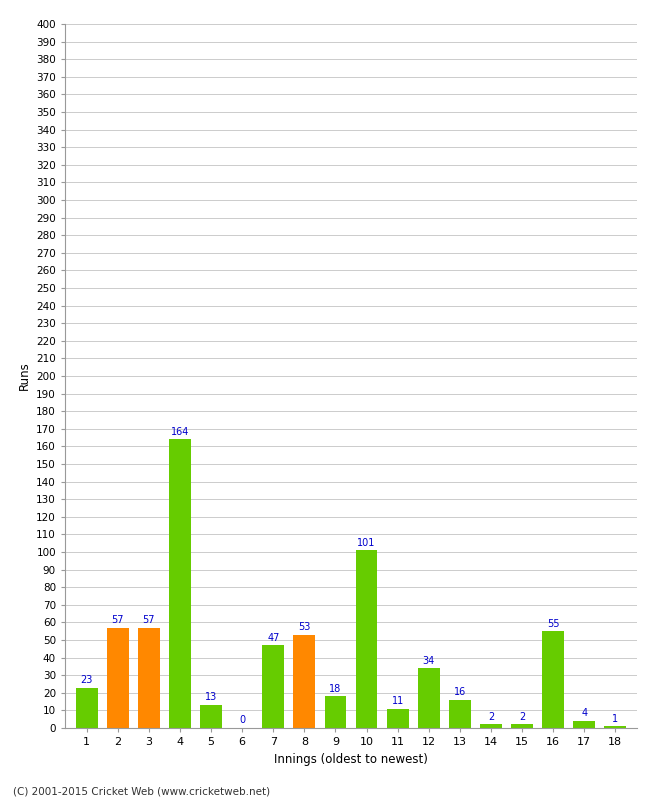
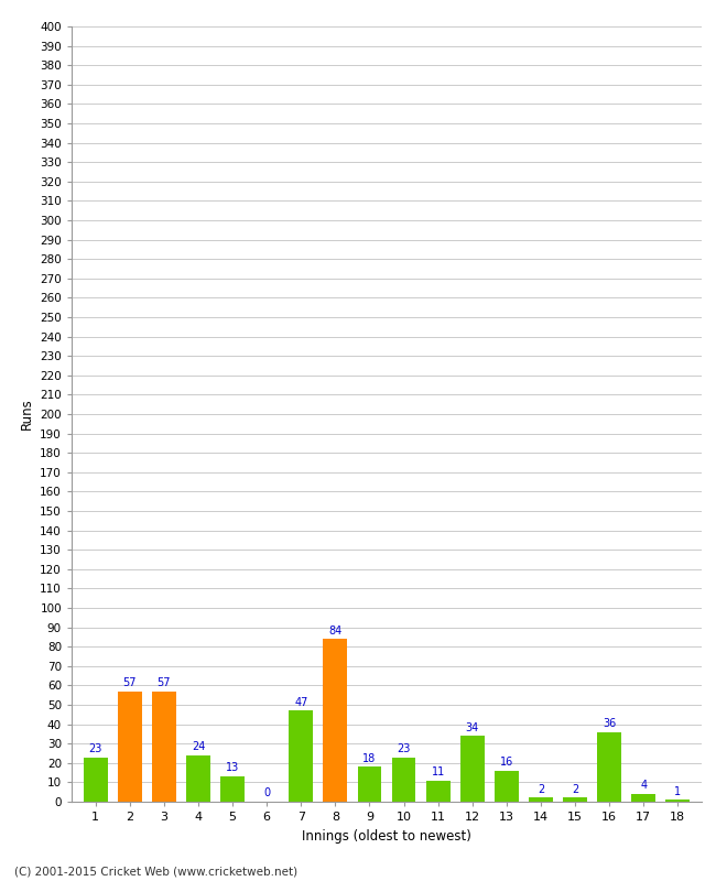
4: 164 -> 24
8: 53 -> 84
10: 101 -> 23
16: 55 -> 36
